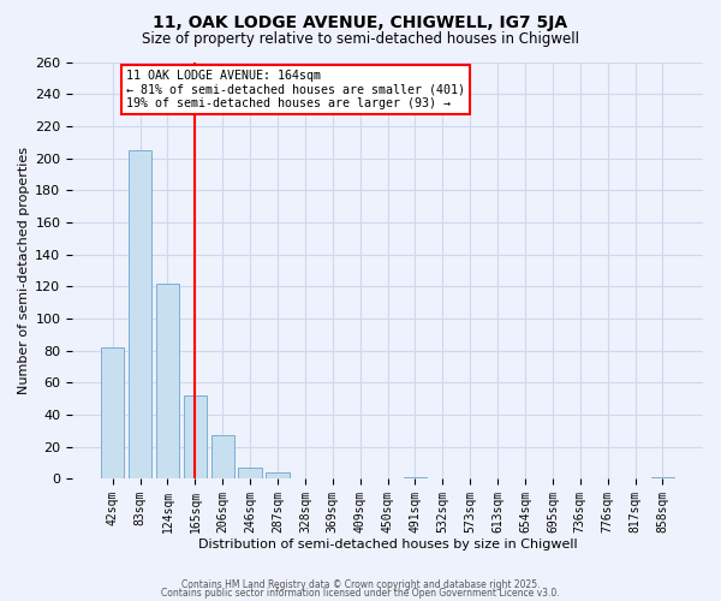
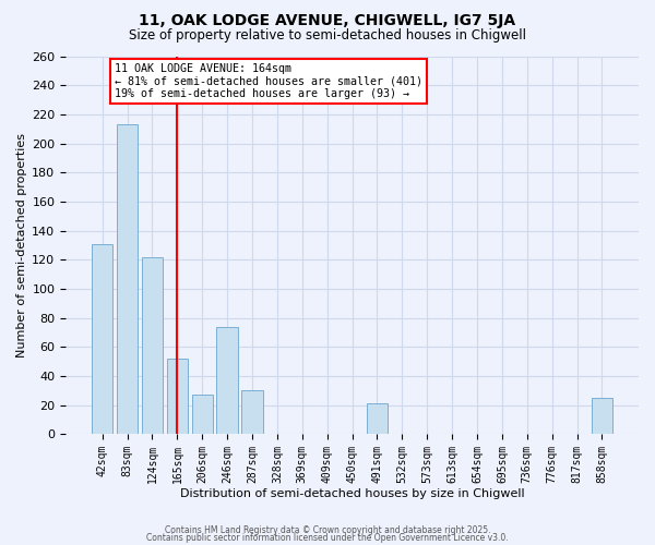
42sqm: 82 -> 131
83sqm: 205 -> 213
246sqm: 7 -> 74
287sqm: 4 -> 30
491sqm: 1 -> 21
858sqm: 1 -> 25
